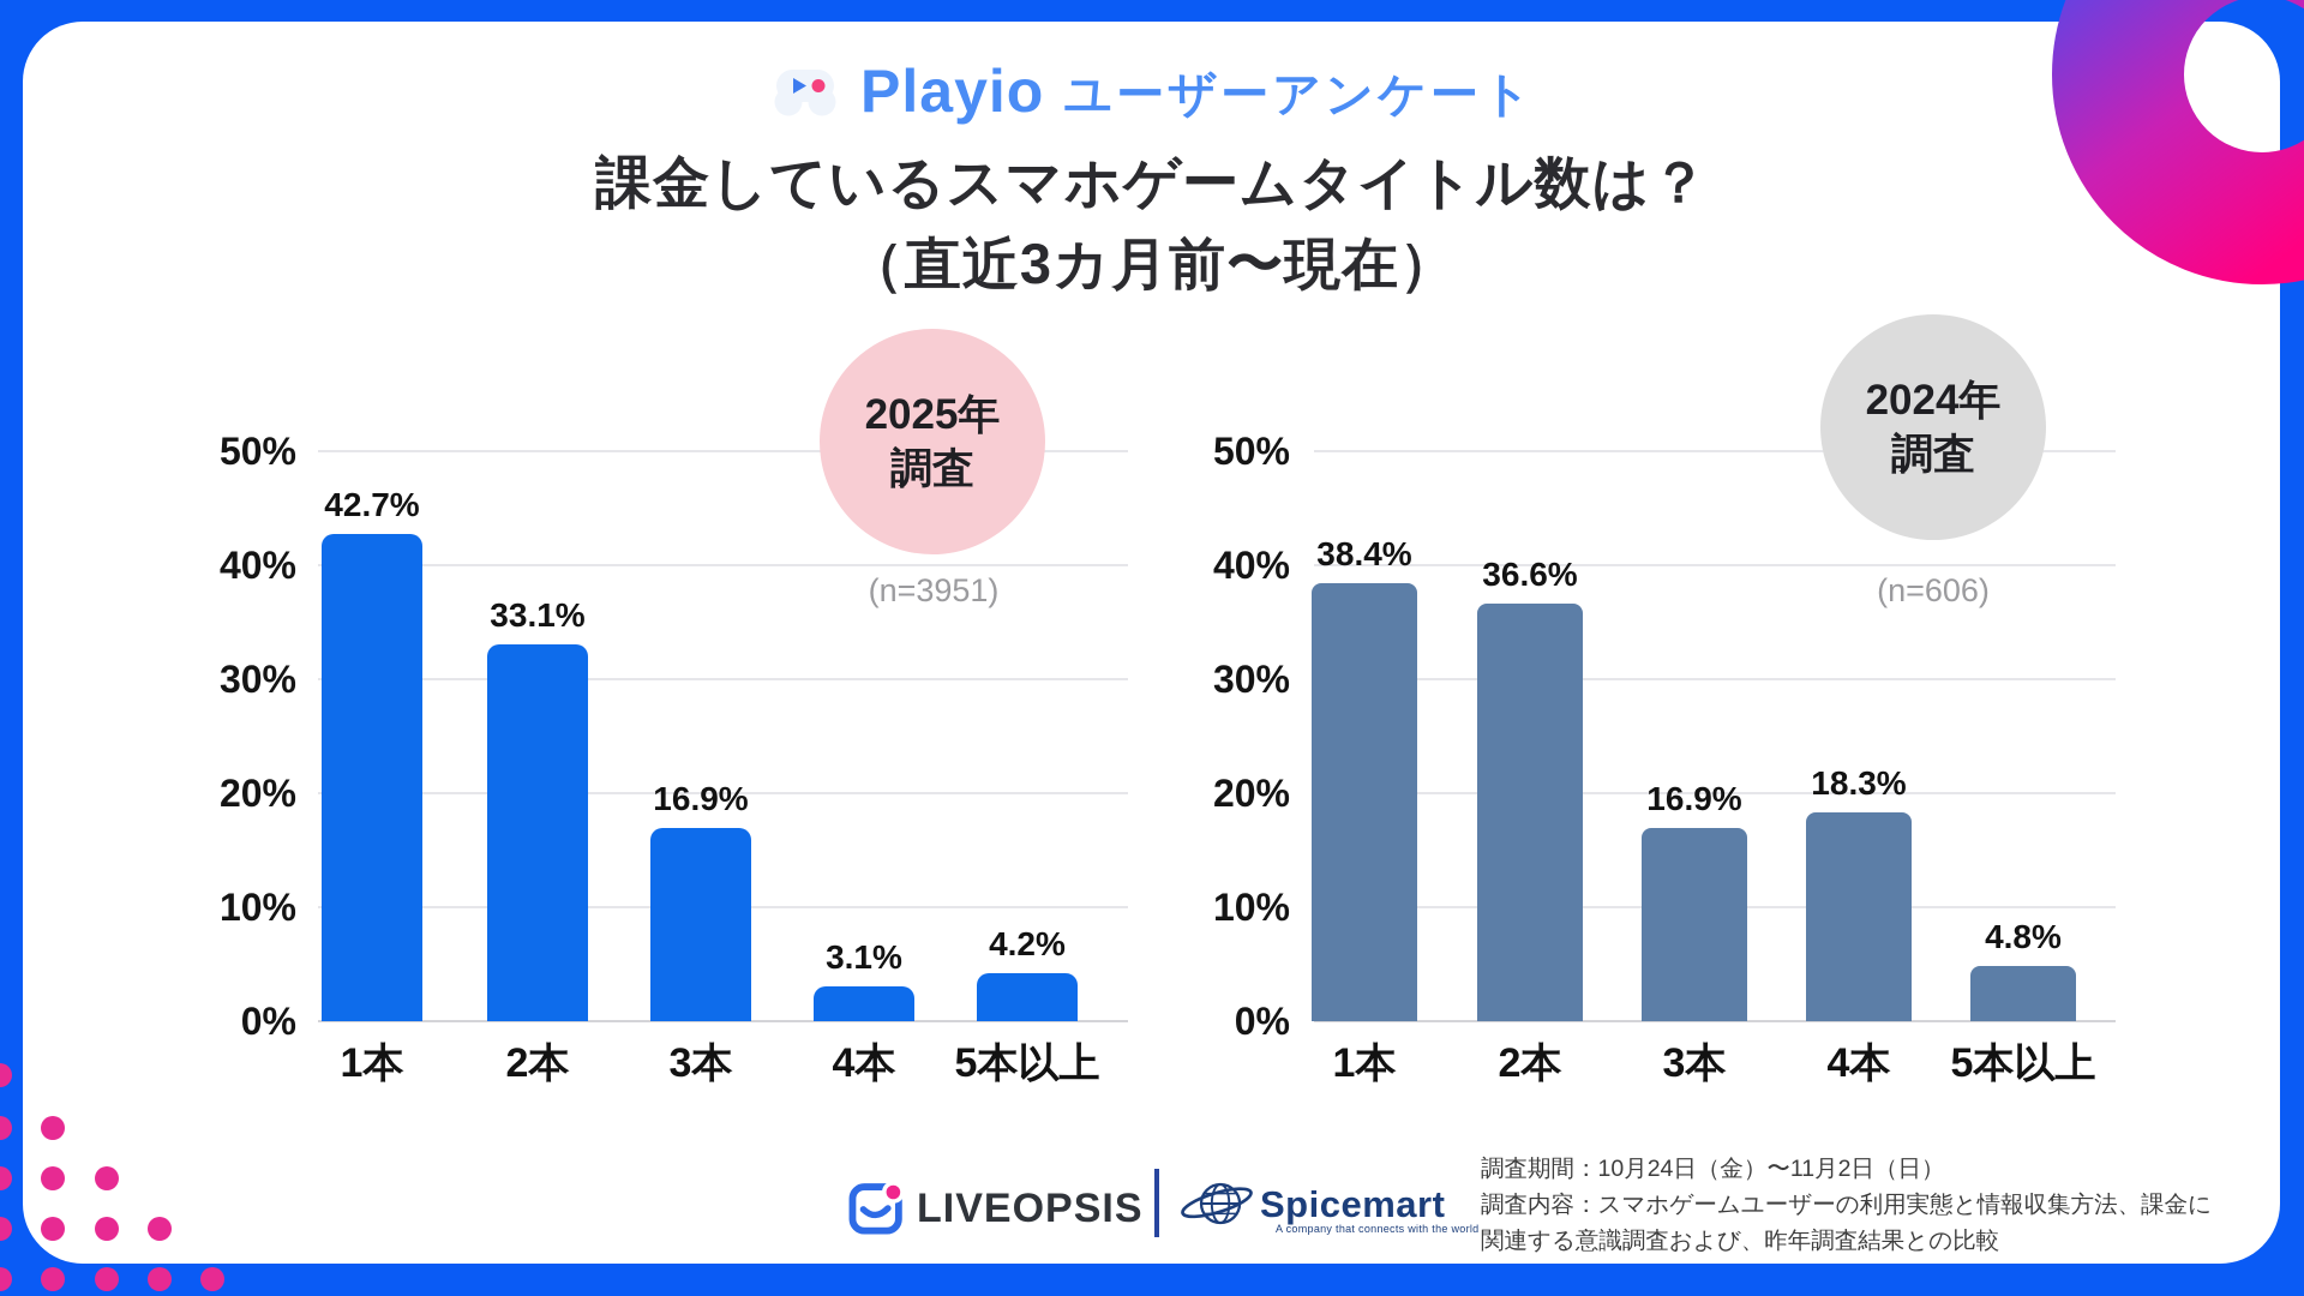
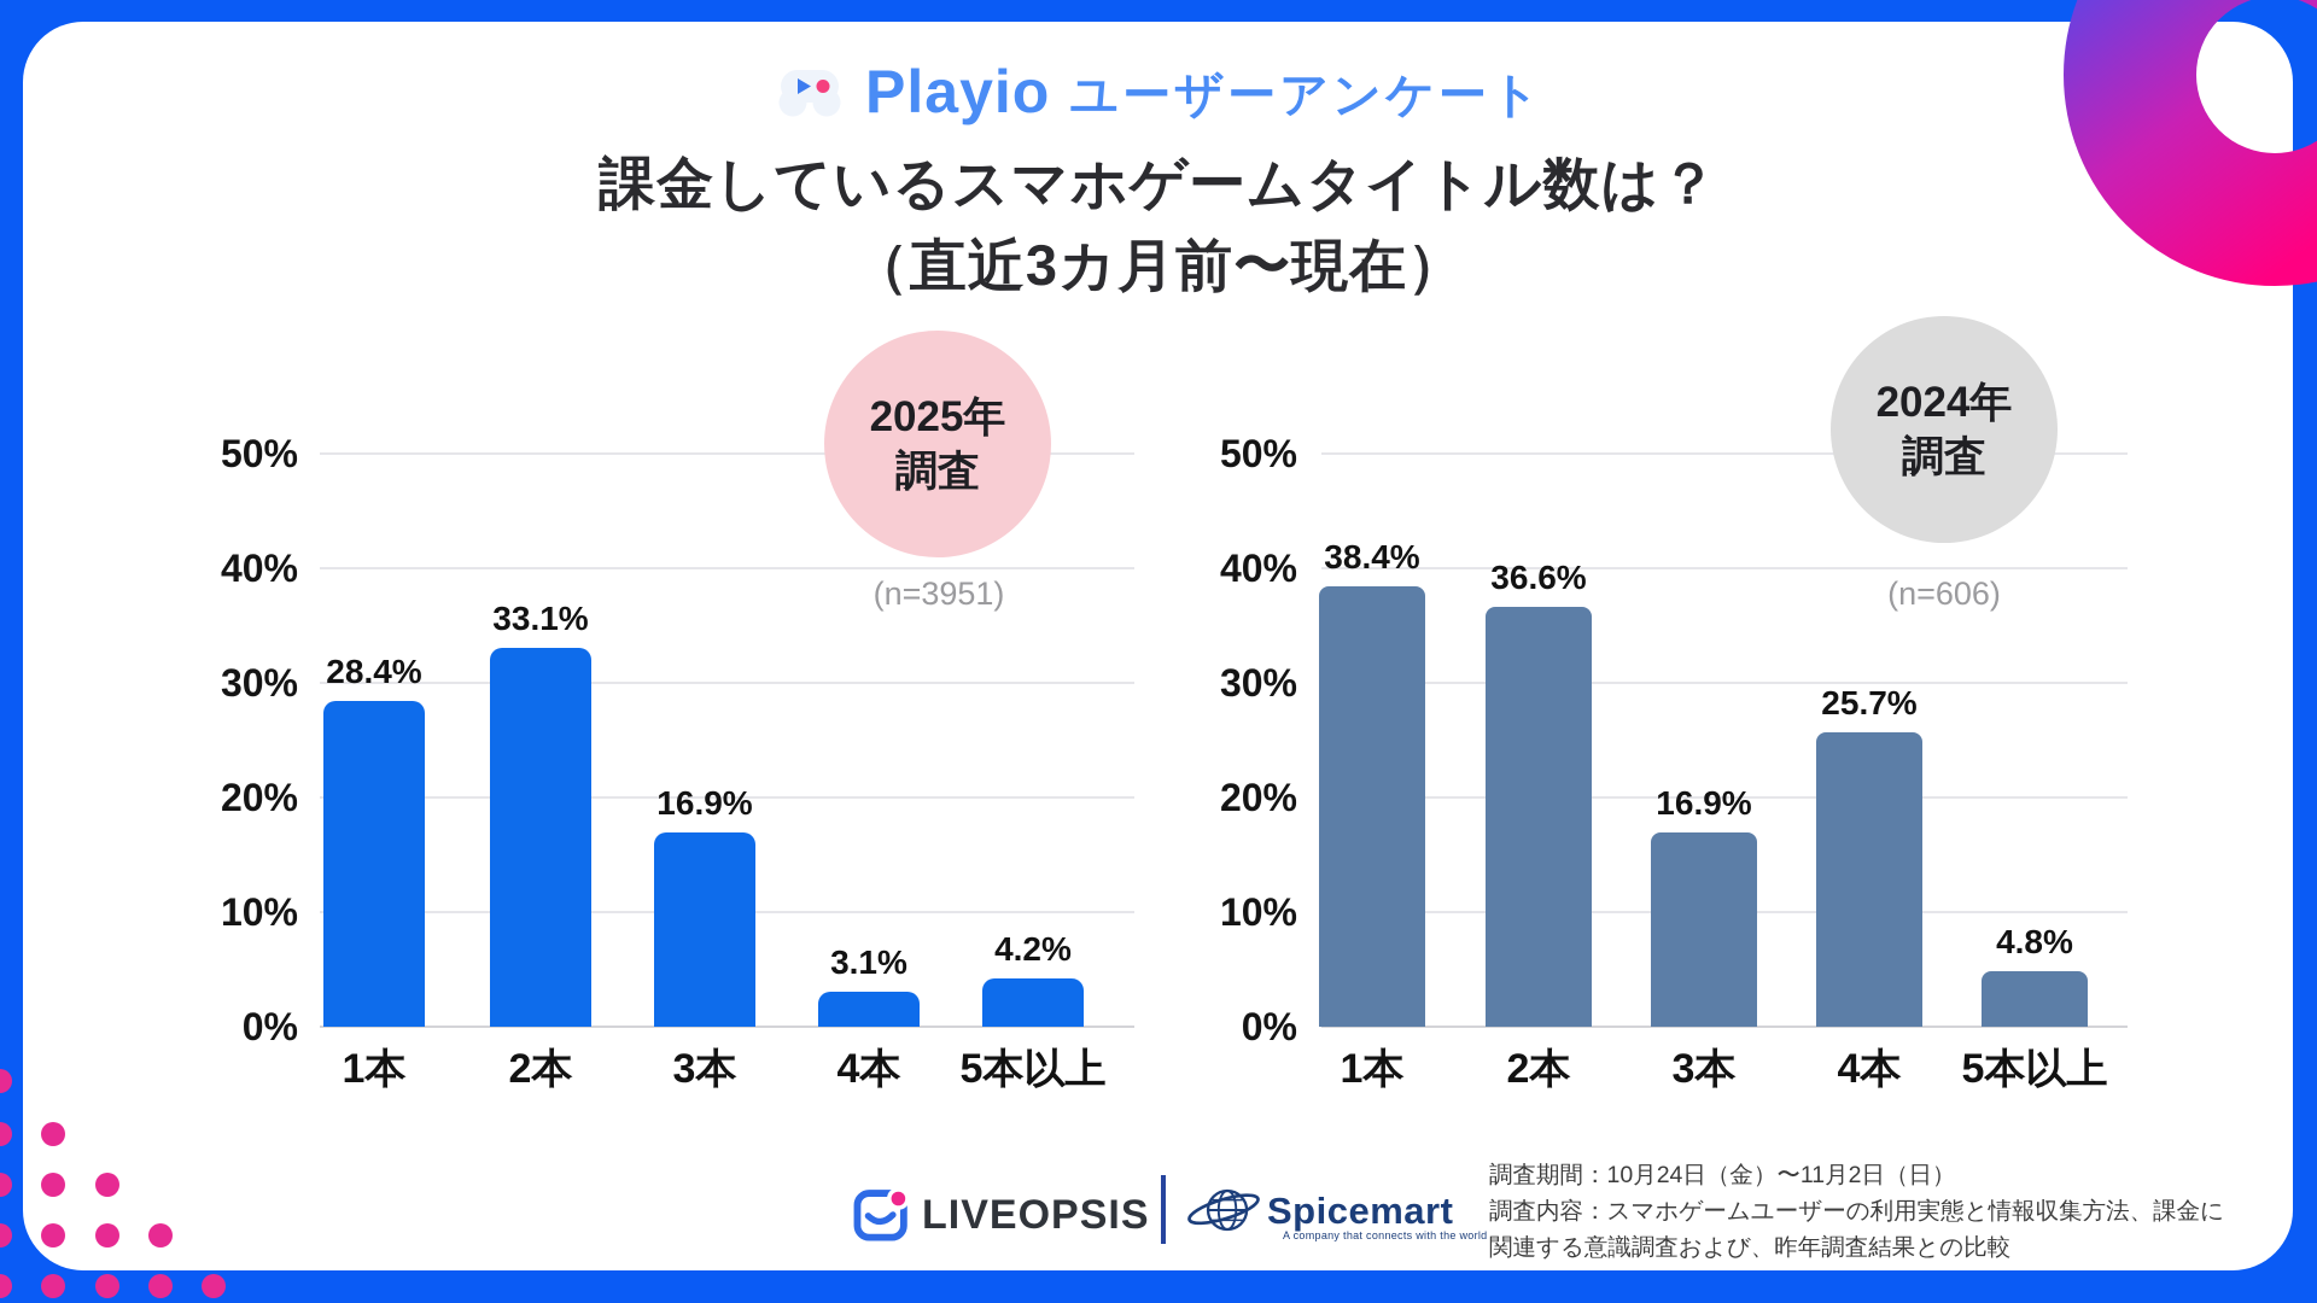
2025年調査/1本: 42.7% -> 28.4%
2024年調査/4本: 18.3% -> 25.7%
